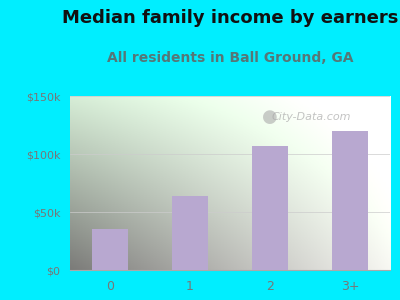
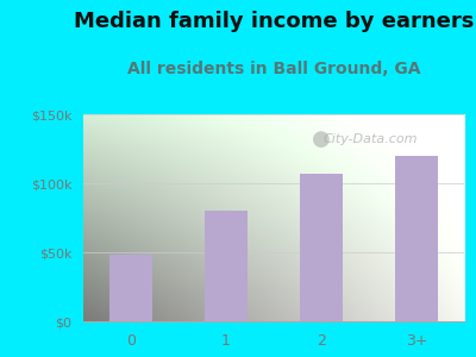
0: $35k -> $48k
1: $64k -> $80k
